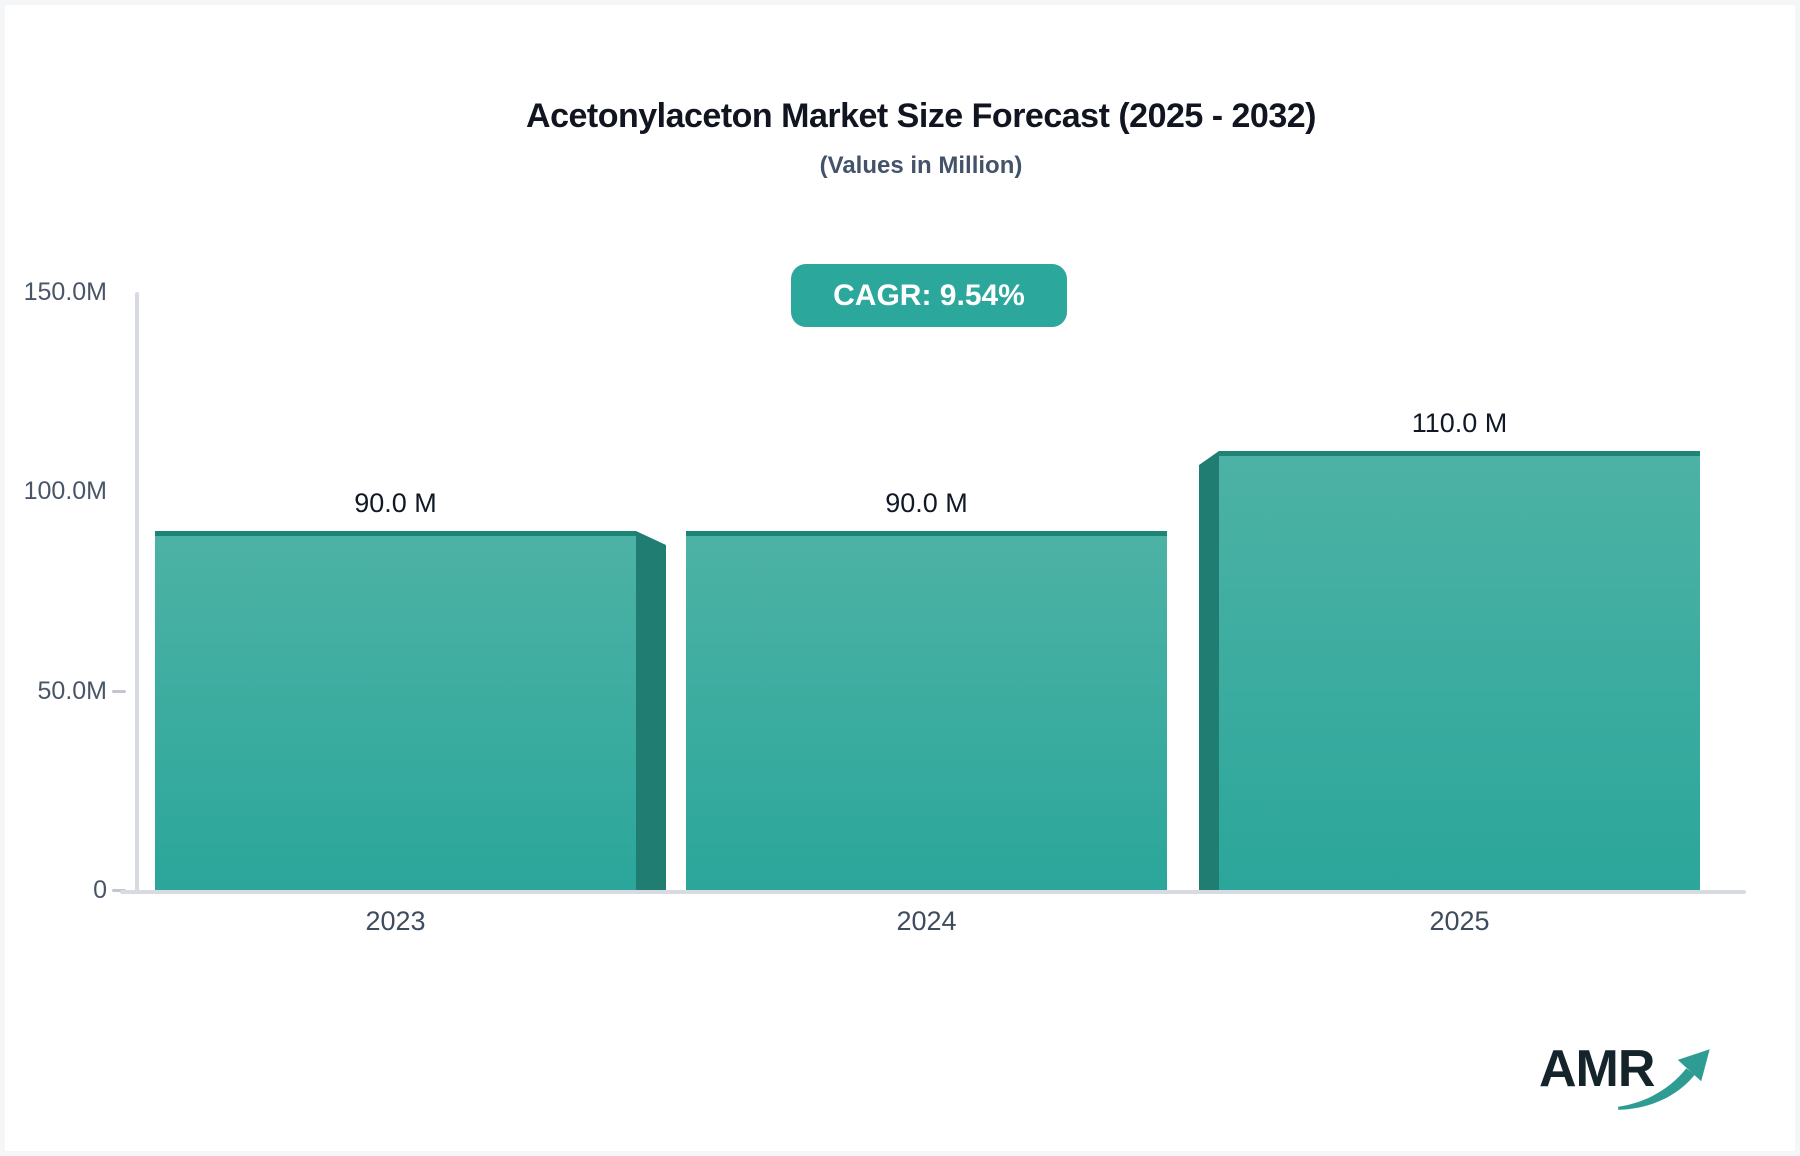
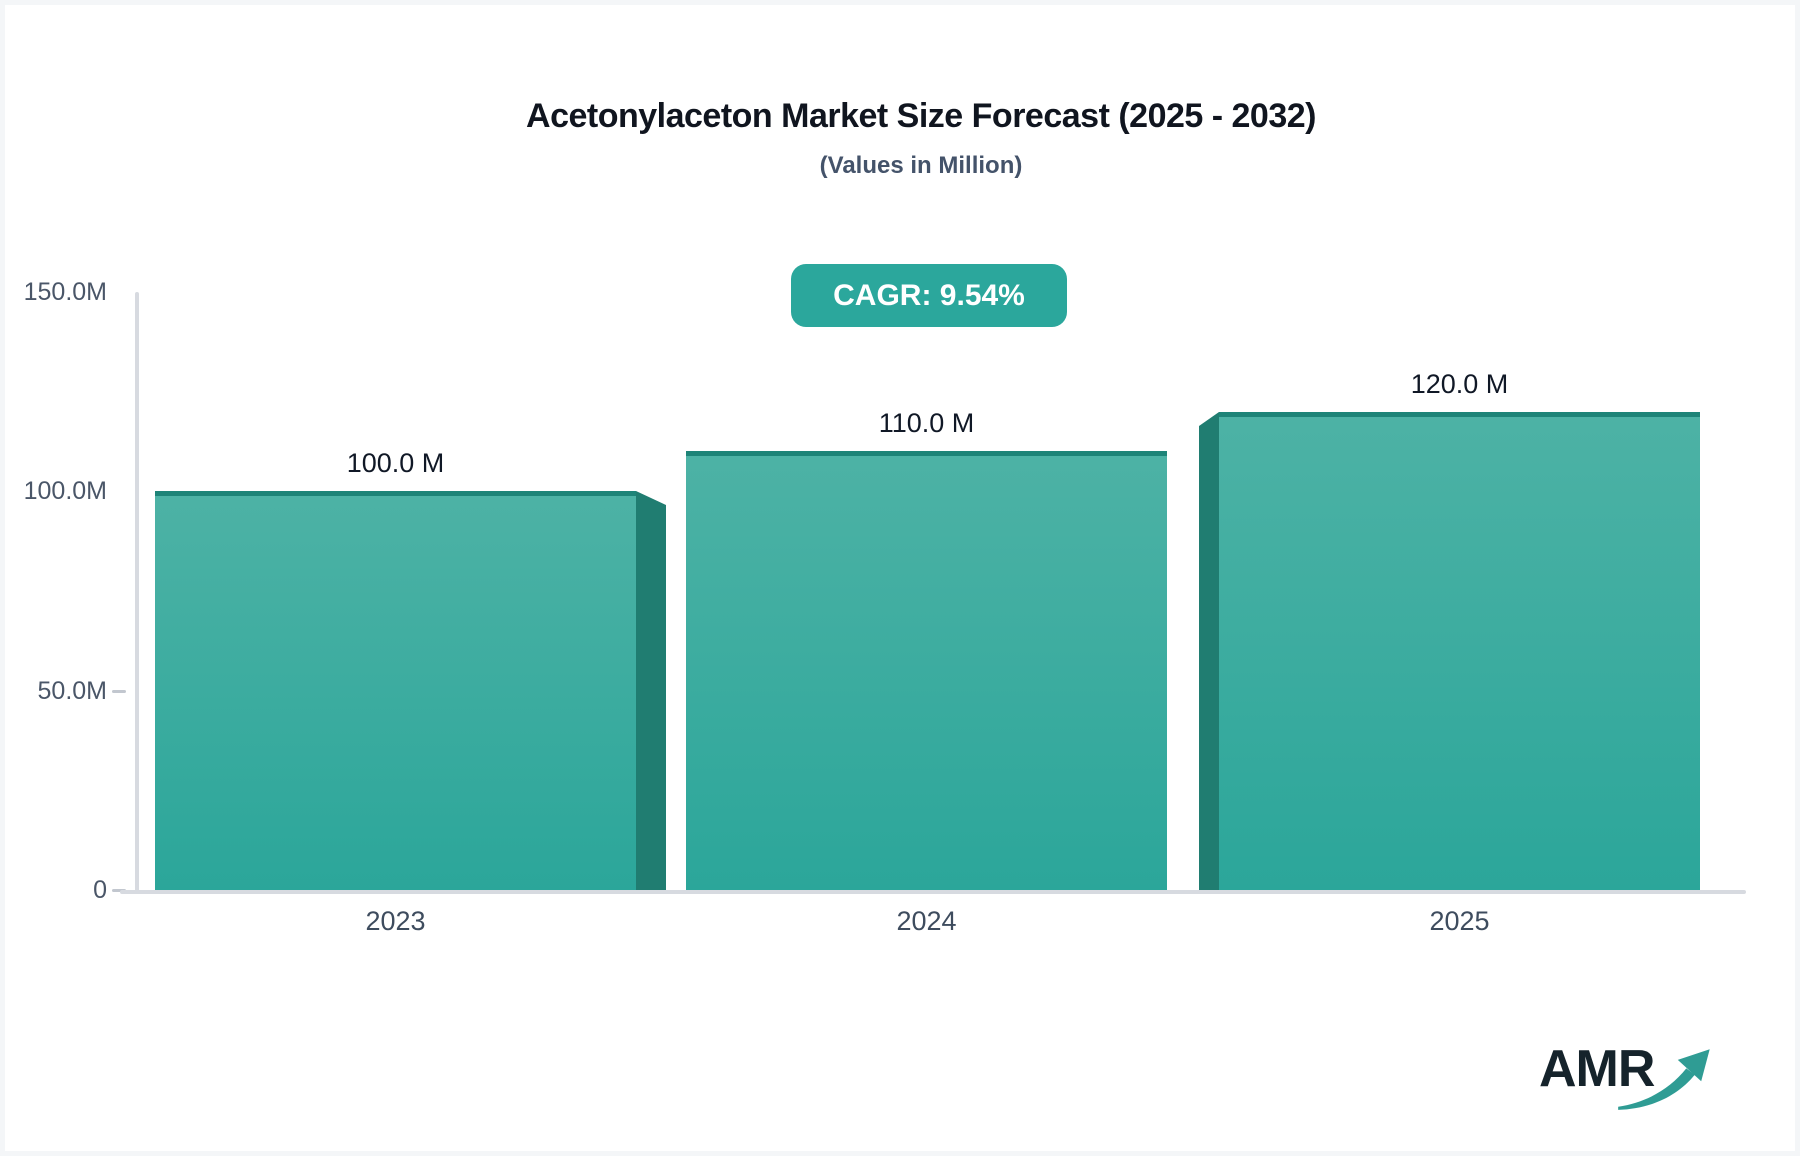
2023: 90.0 -> 100.0
2024: 90.0 -> 110.0
2025: 110.0 -> 120.0
